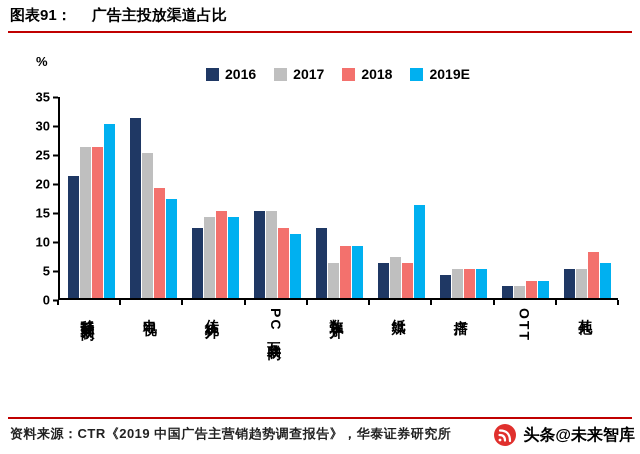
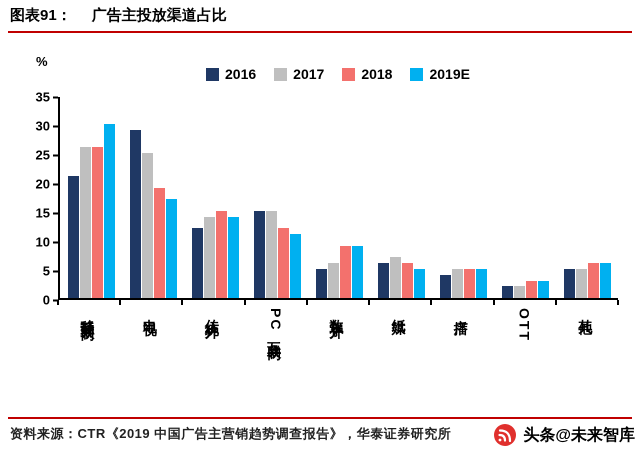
2016/电视: 31 -> 29
2016/数字户外: 12 -> 5
2019E/纸媒: 16 -> 5
2018/其他: 8 -> 6
